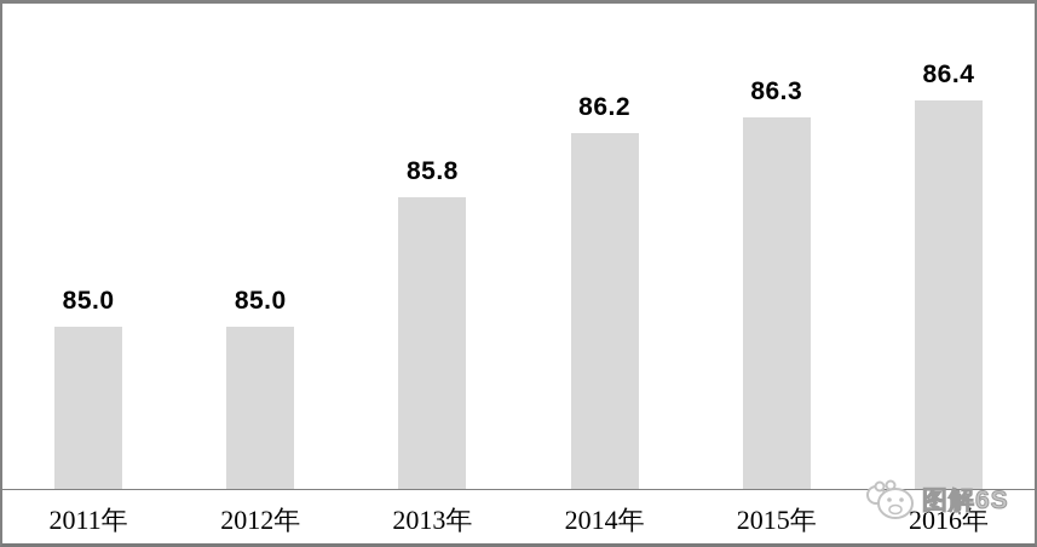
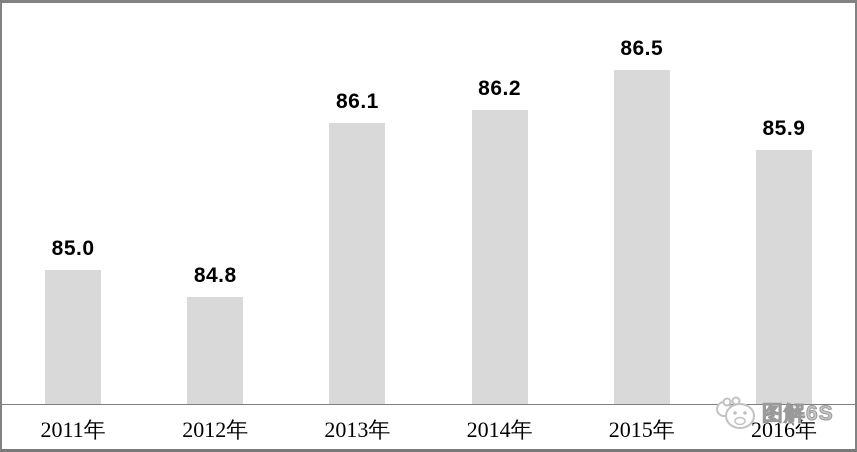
2012年: 85.0 -> 84.8
2013年: 85.8 -> 86.1
2015年: 86.3 -> 86.5
2016年: 86.4 -> 85.9
